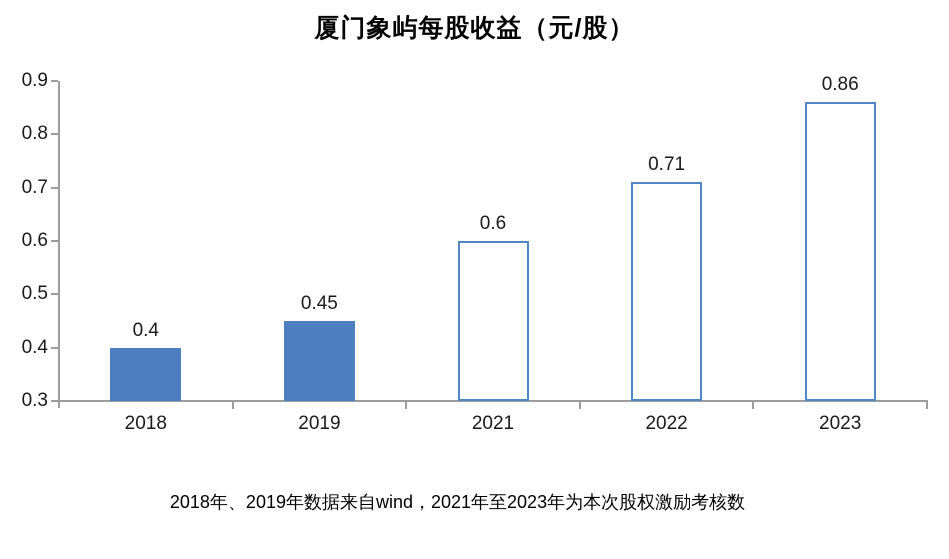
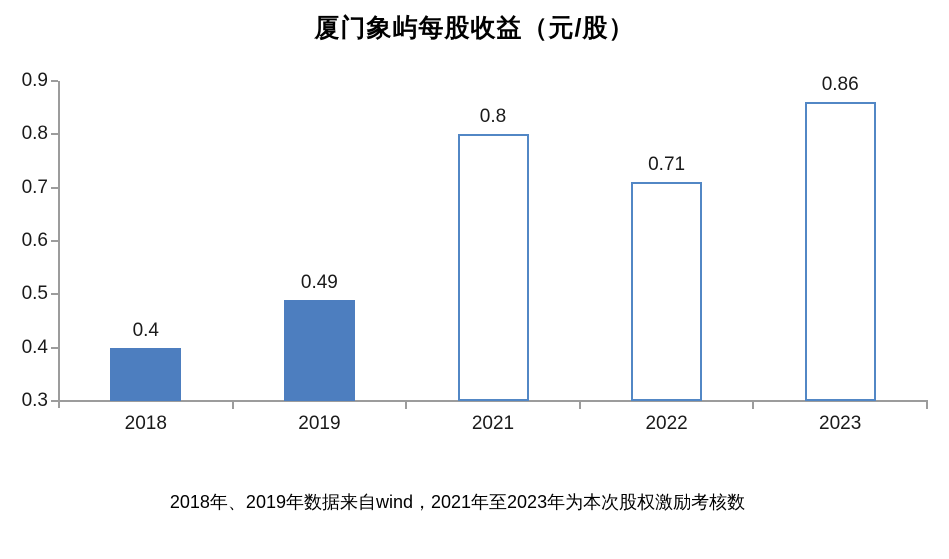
2019: 0.45 -> 0.49
2021: 0.6 -> 0.8
